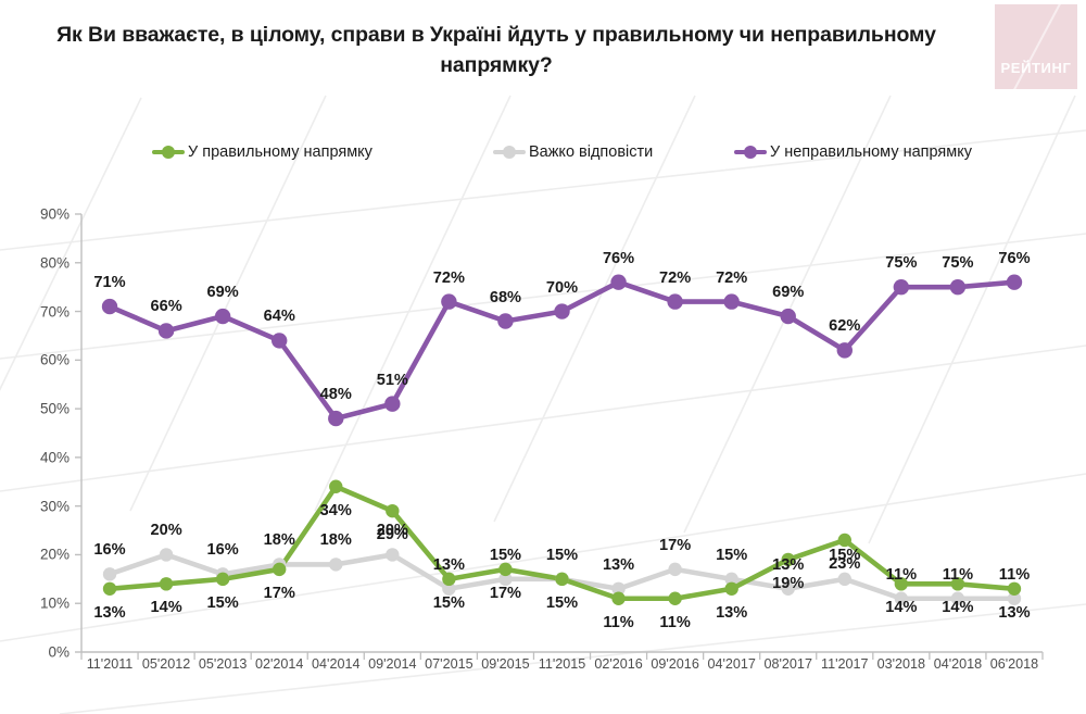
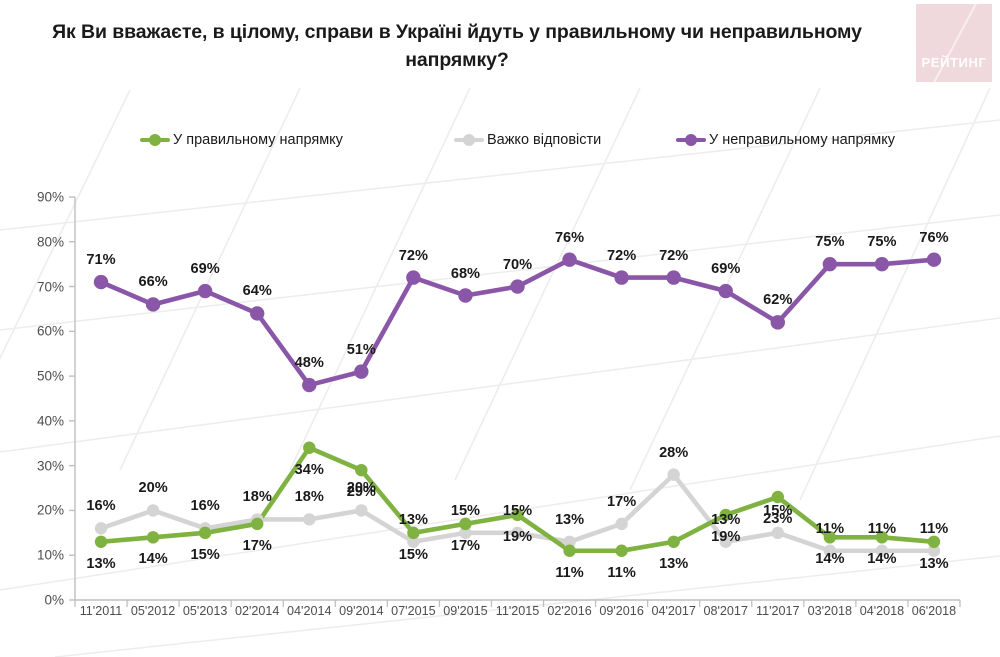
У правильному напрямку/11'2015: 15% -> 19%
Важко відповісти/04'2017: 15% -> 28%
